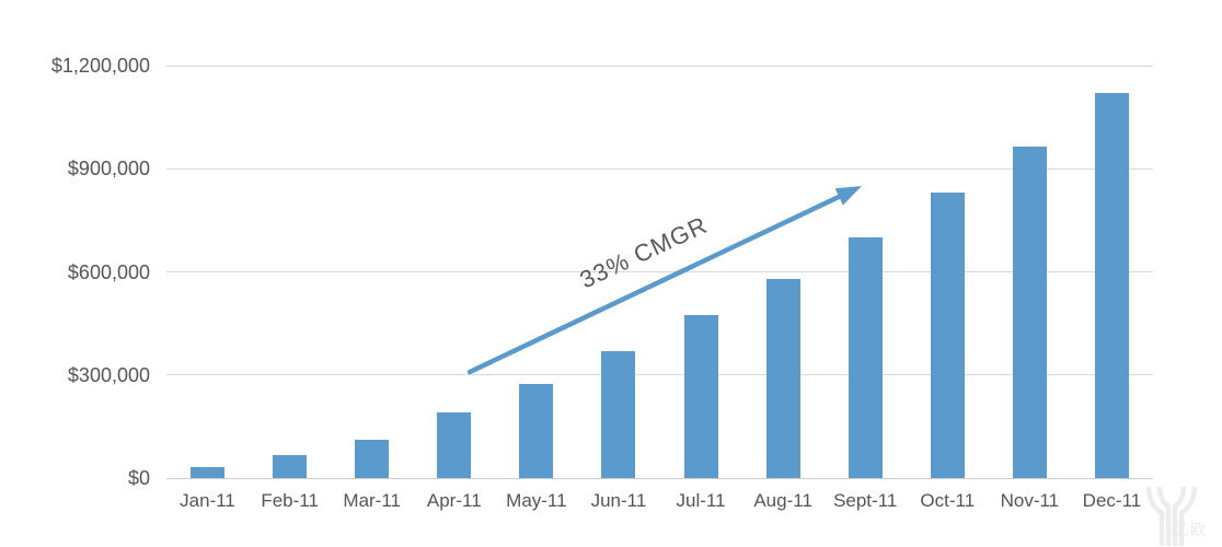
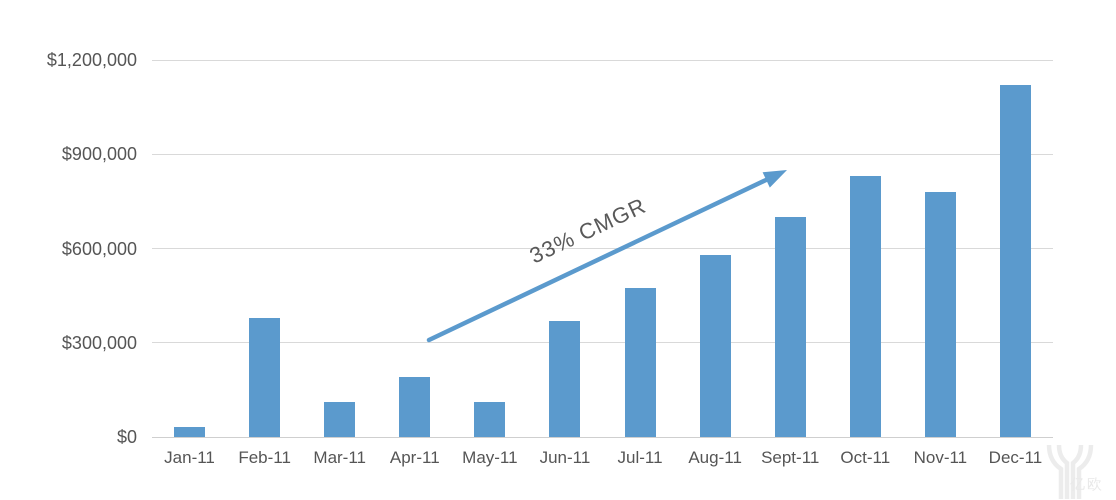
Feb-11: $70000 -> $380000
May-11: $280000 -> $110000
Nov-11: $960000 -> $780000
